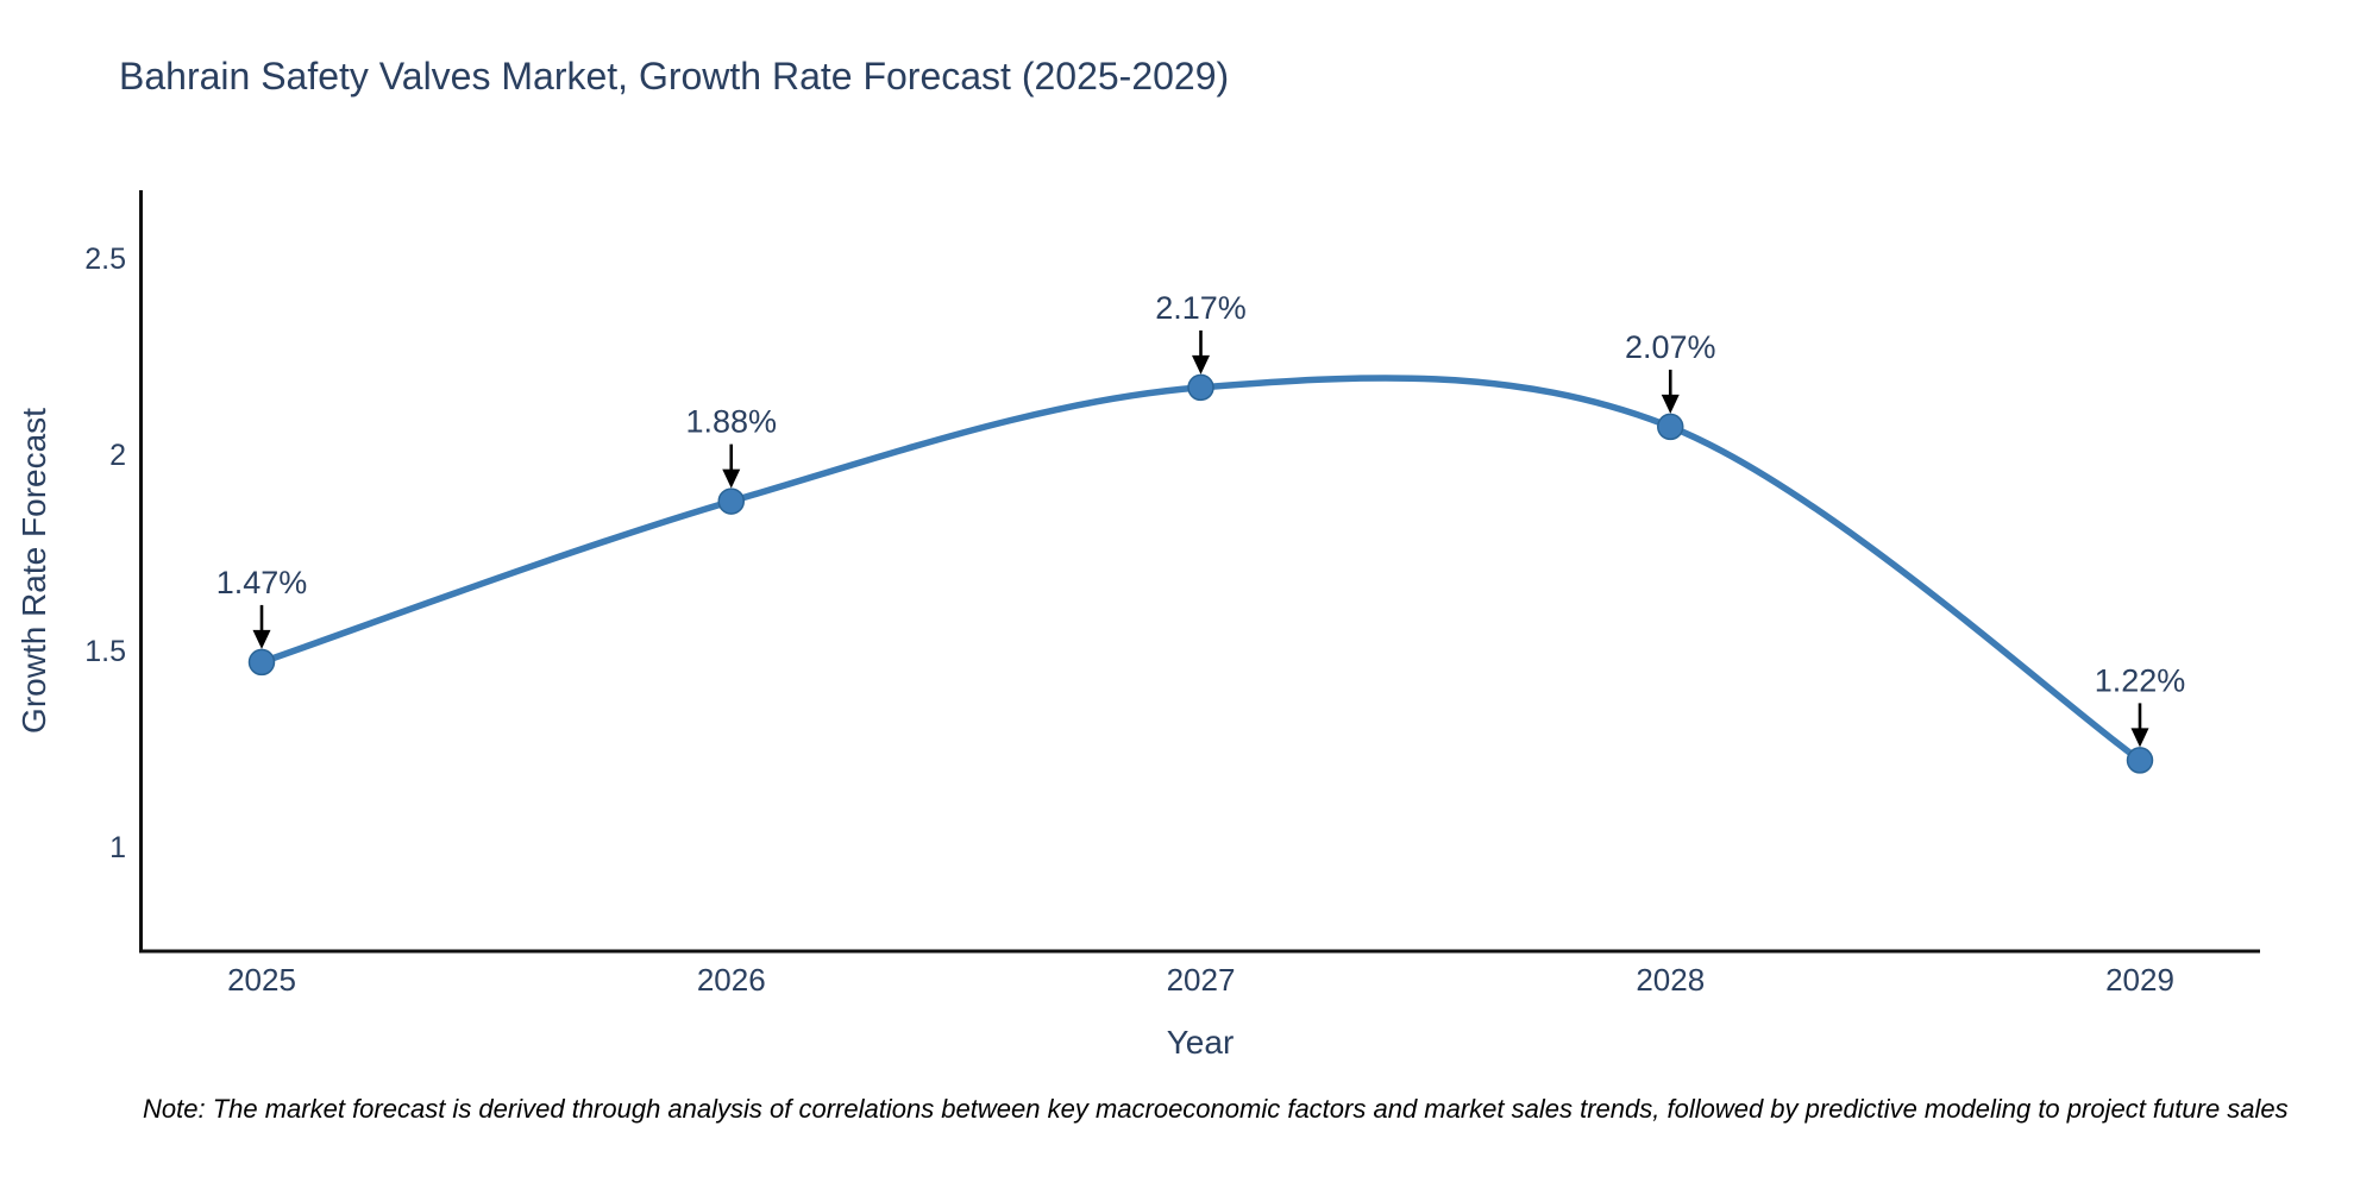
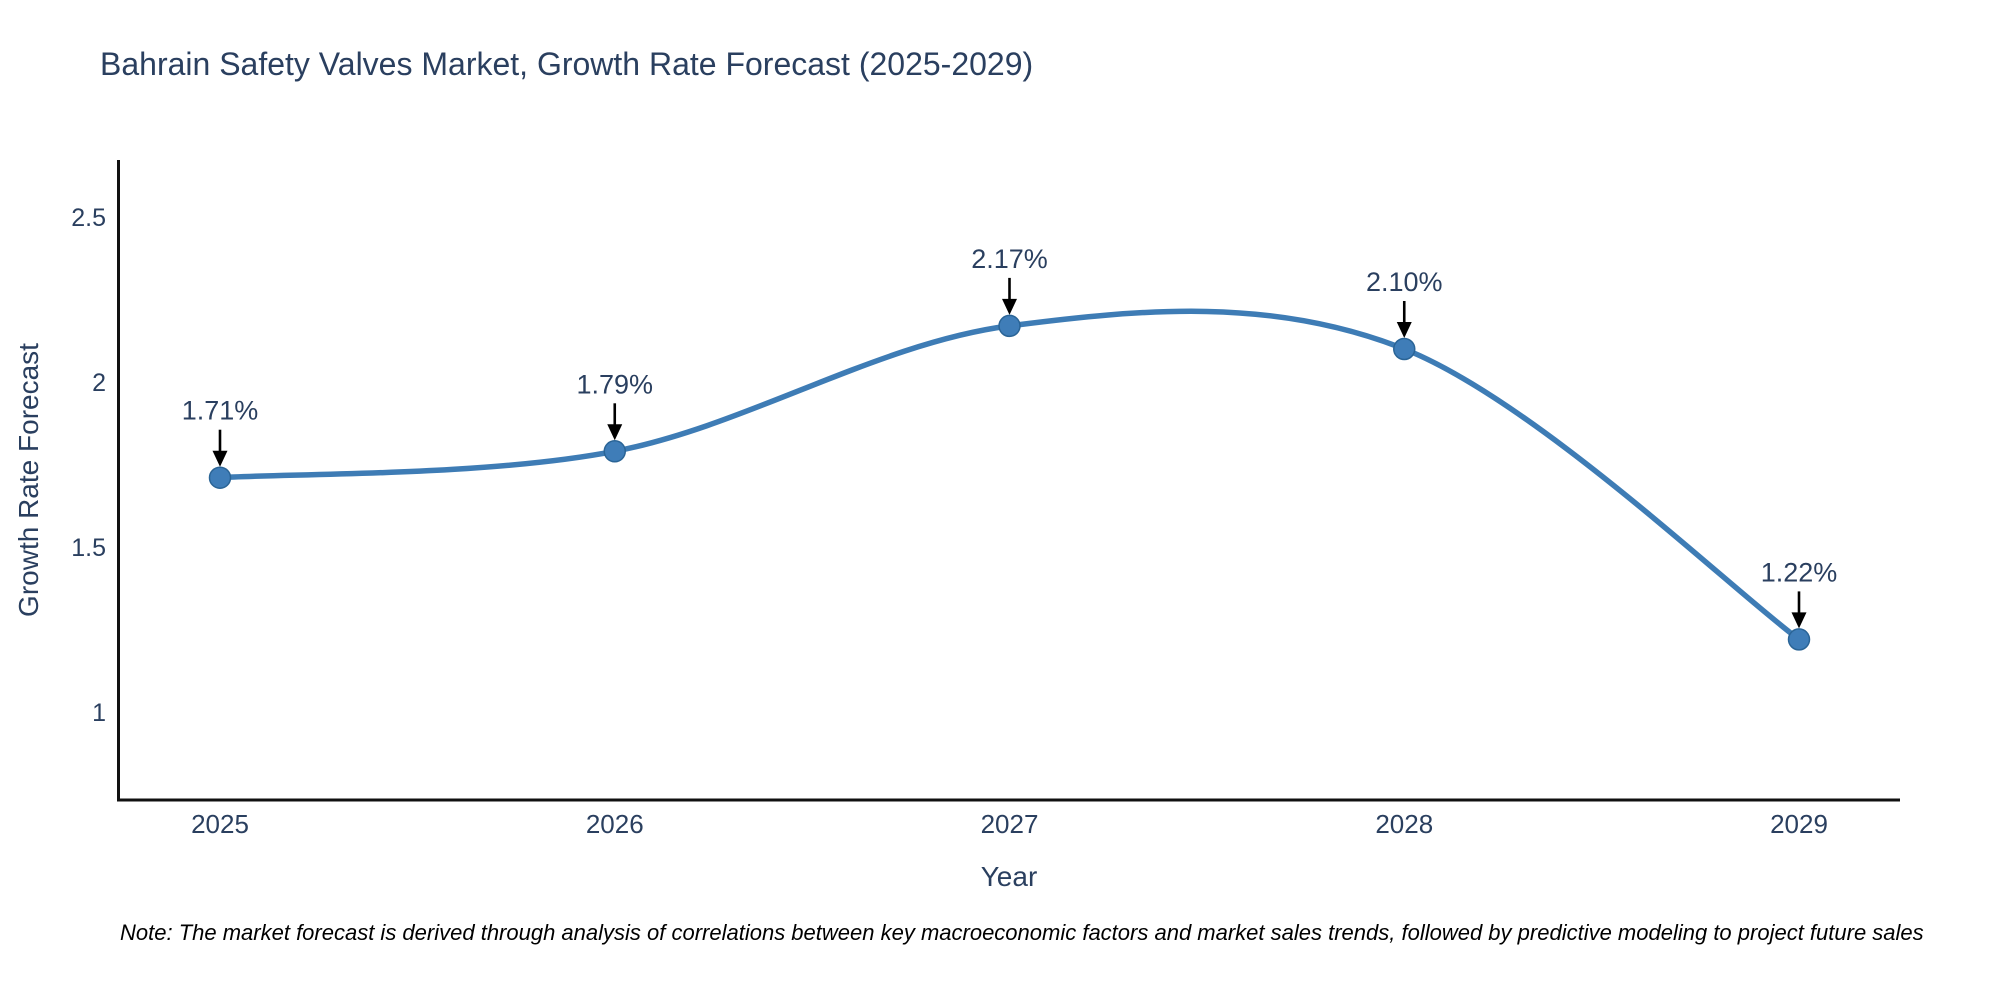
2025: 1.47% -> 1.71%
2026: 1.88% -> 1.79%
2028: 2.07% -> 2.10%
